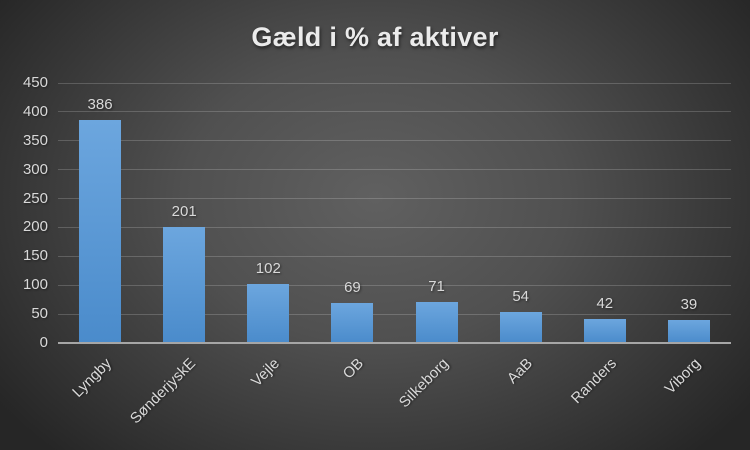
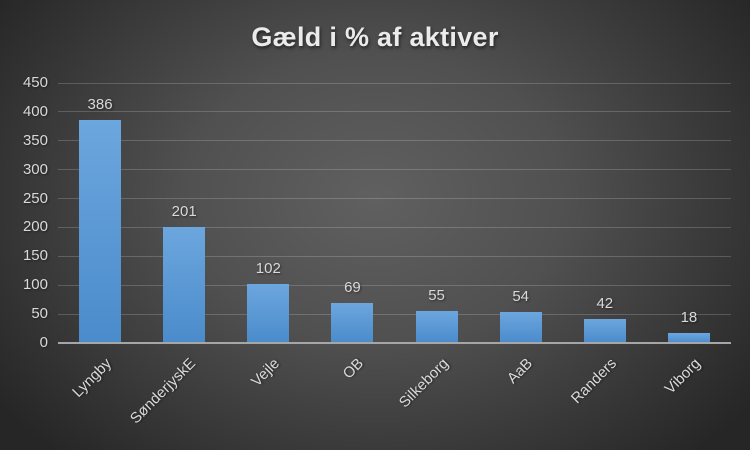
Silkeborg: 71 -> 55
Viborg: 39 -> 18
